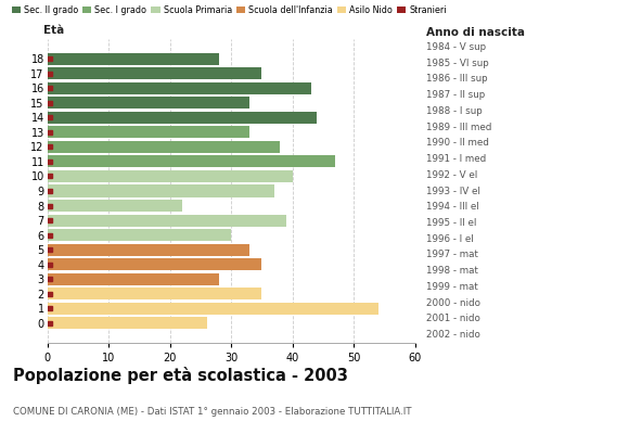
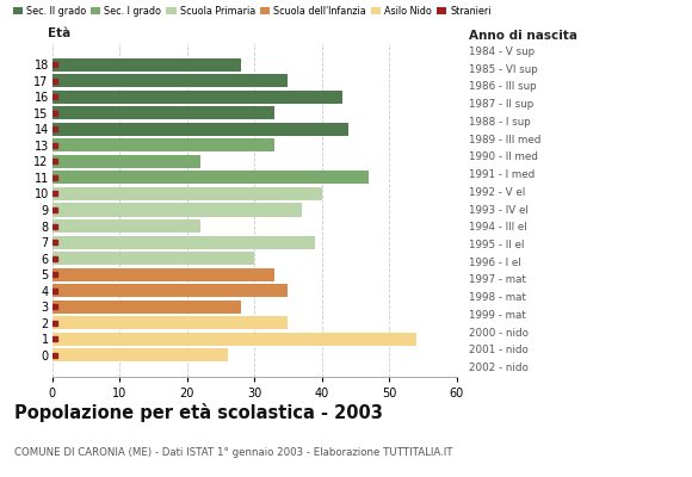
12: 38 -> 22
